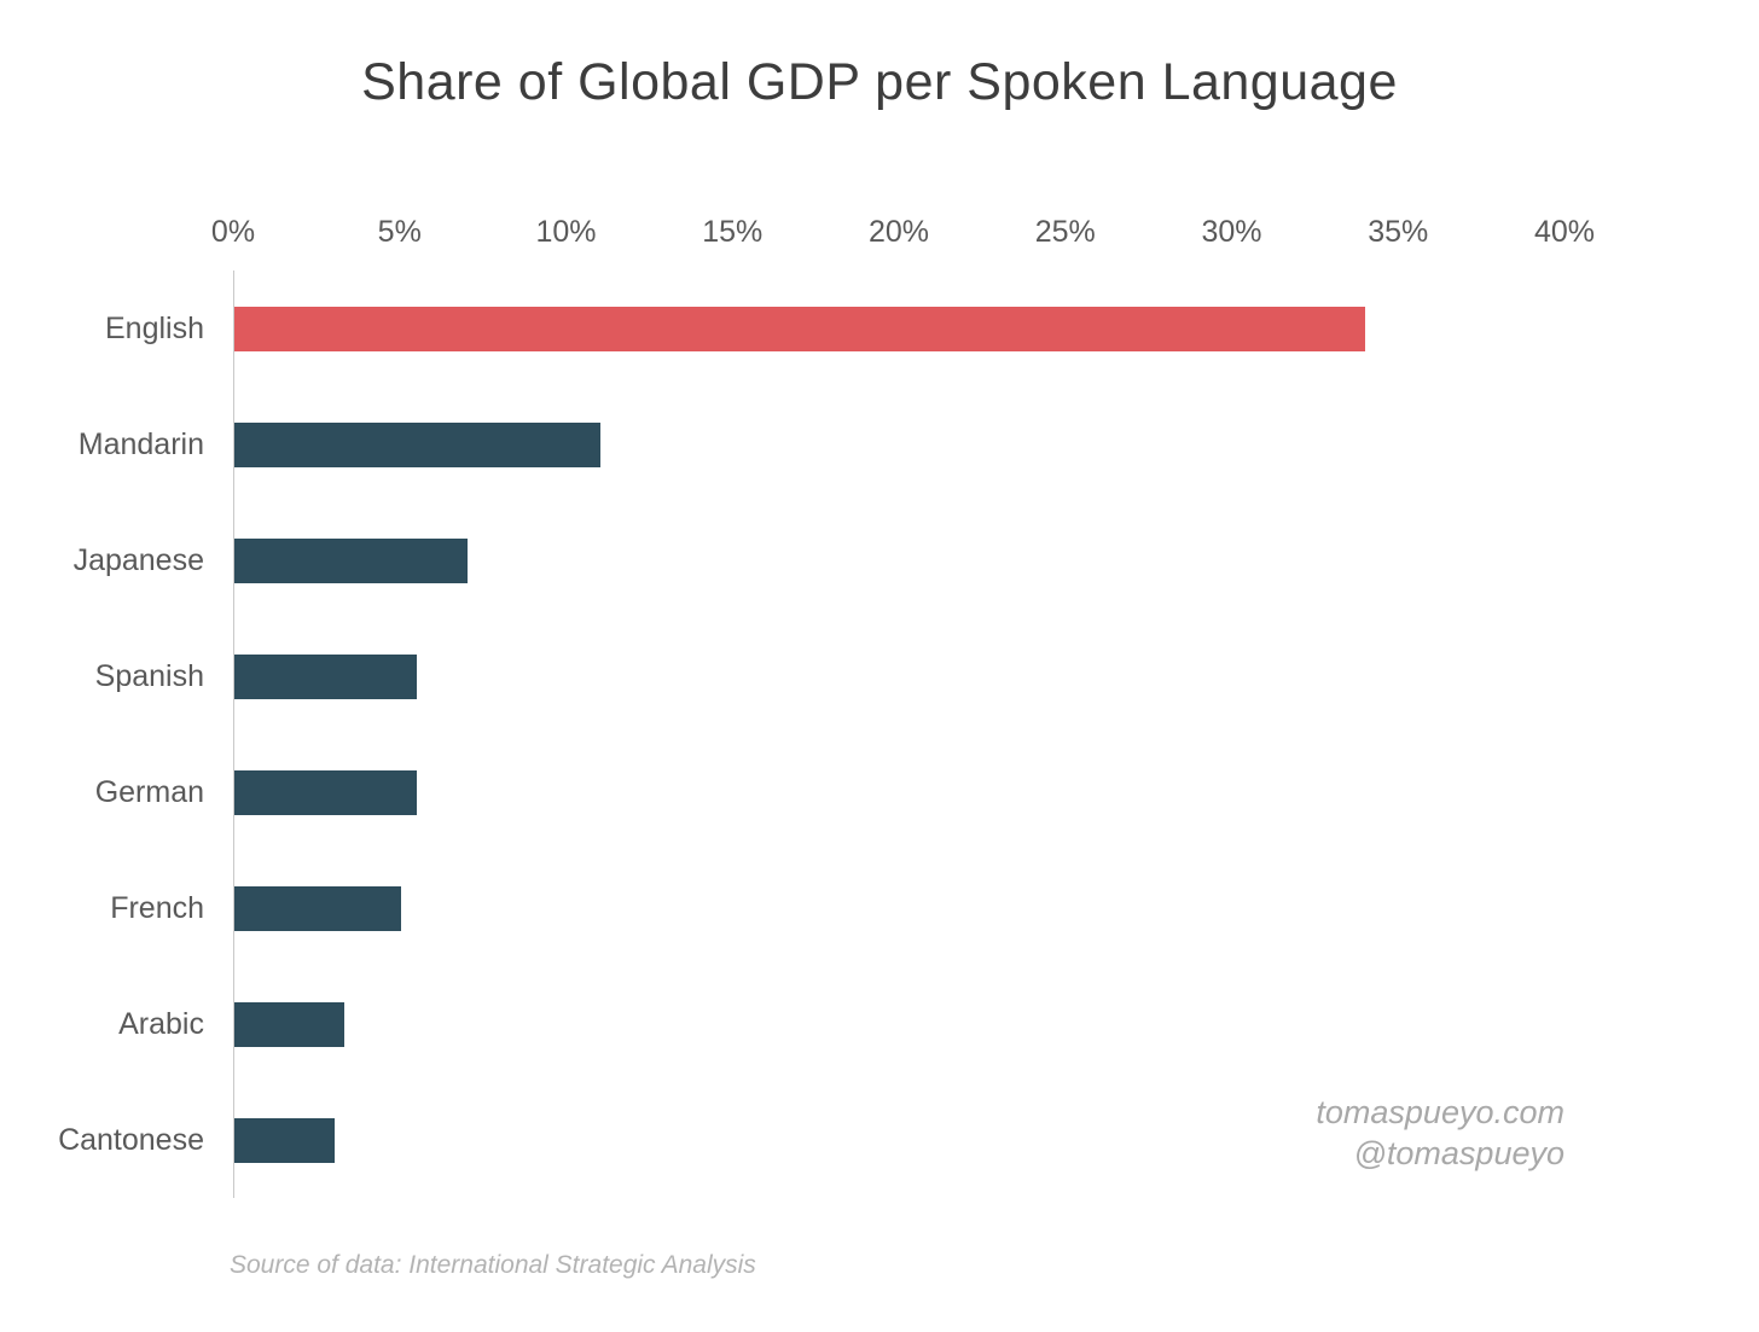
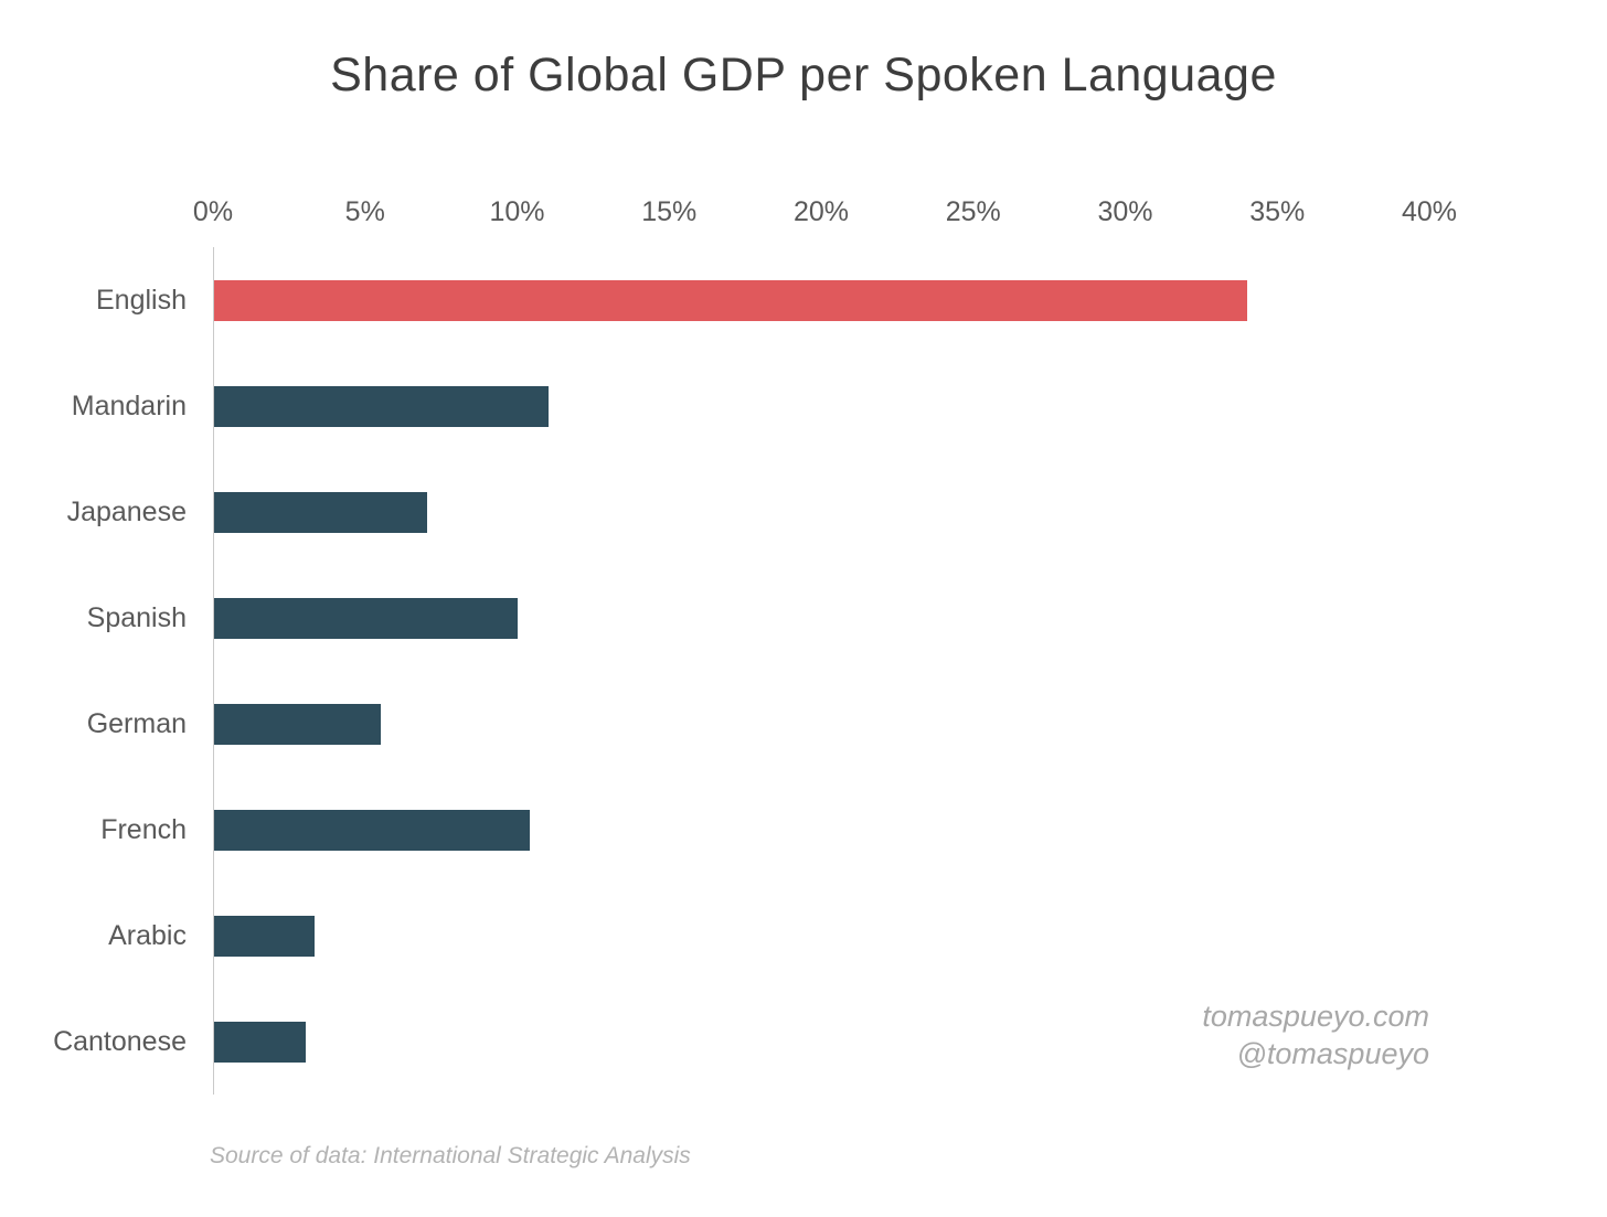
Spanish: 5.5% -> 10.0%
French: 5.0% -> 10.4%
